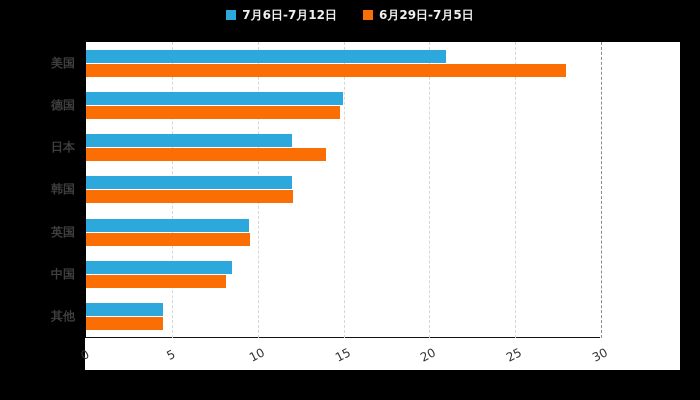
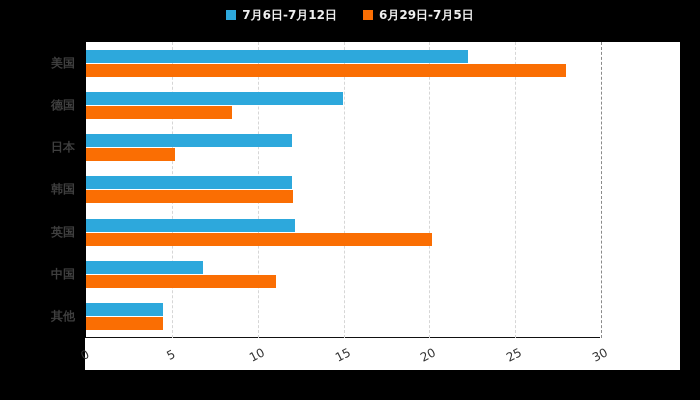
7月6日-7月12日/美国: 21.0 -> 22.3
6月29日-7月5日/德国: 14.8 -> 8.5
6月29日-7月5日/日本: 14.0 -> 5.2
7月6日-7月12日/英国: 9.5 -> 12.2
6月29日-7月5日/英国: 9.6 -> 20.2
7月6日-7月12日/中国: 8.5 -> 6.8
6月29日-7月5日/中国: 8.2 -> 11.1
